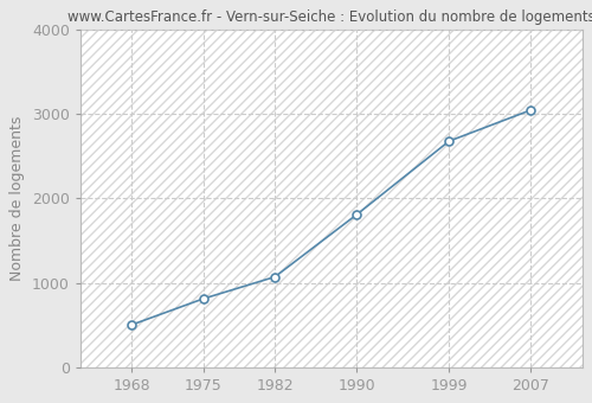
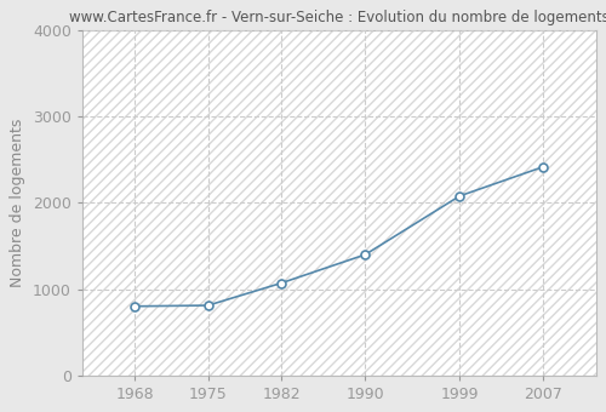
1968: 500 -> 800
1990: 1810 -> 1400
1999: 2680 -> 2080
2007: 3050 -> 2420
